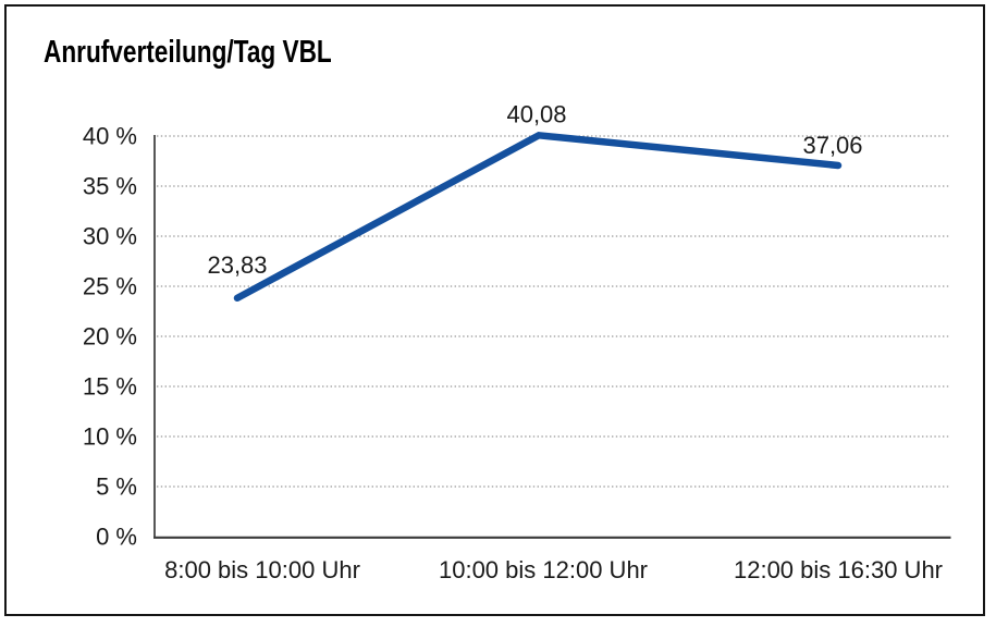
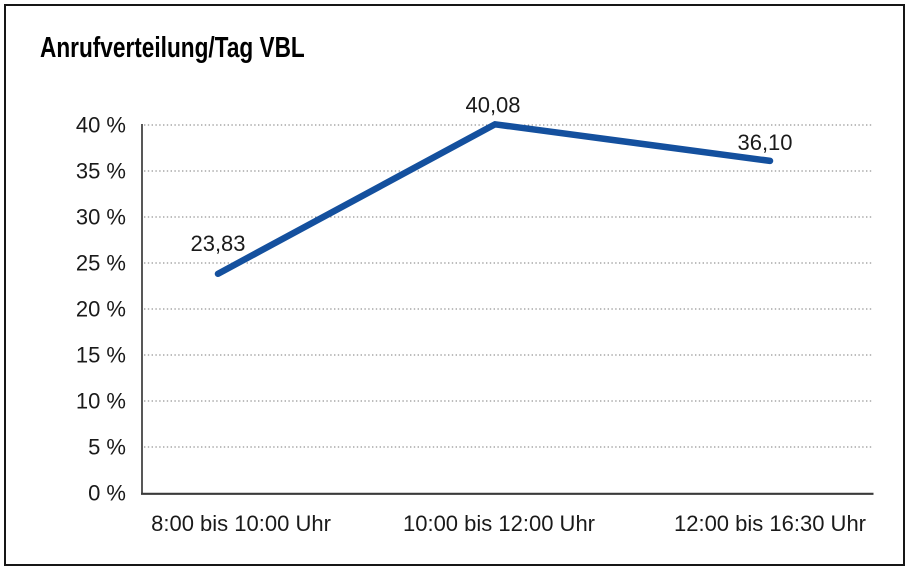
12:00 bis 16:30 Uhr: 37,06 -> 36,10
